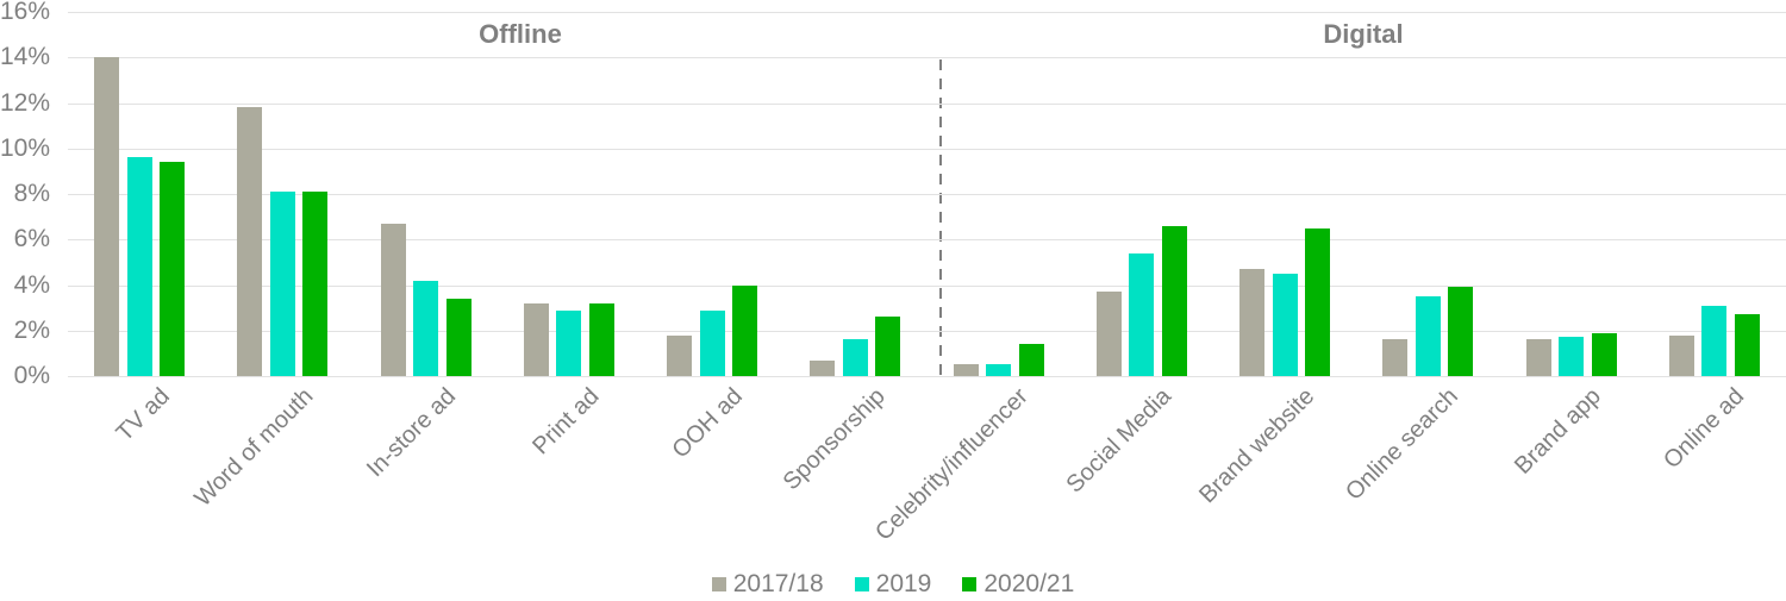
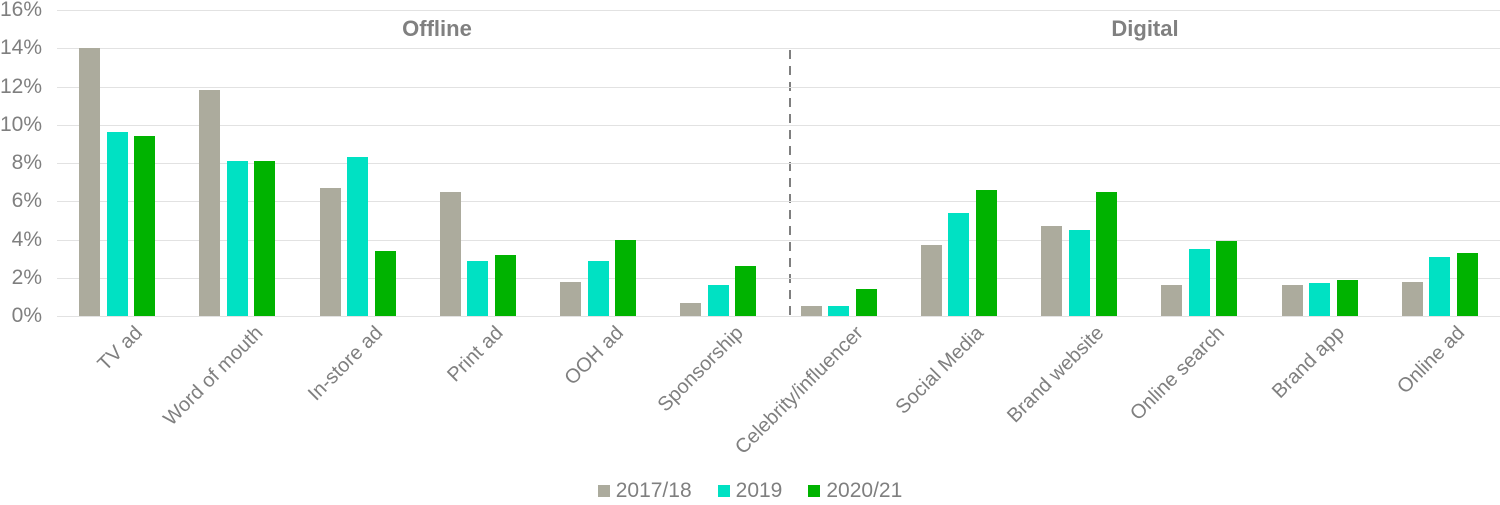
2019/In-store ad: 4.2% -> 8.3%
2017/18/Print ad: 3.2% -> 6.5%
2020/21/Online ad: 2.7% -> 3.3%
